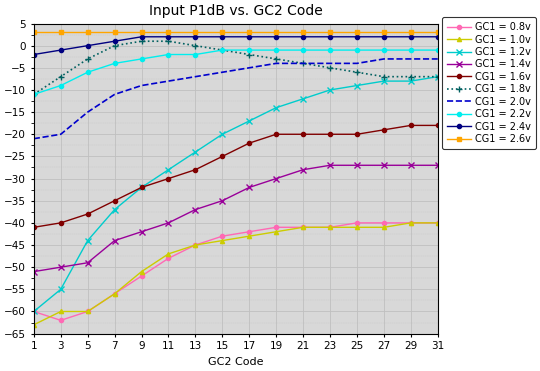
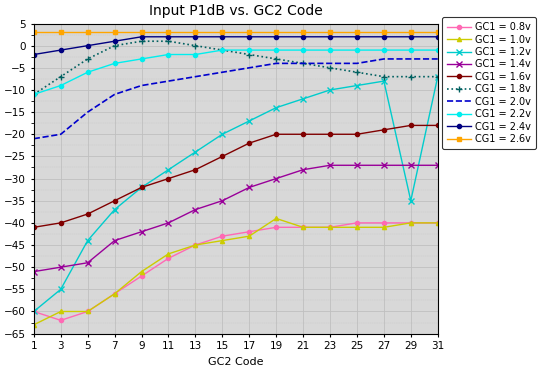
GC1 = 1.0v/19: -42 -> -39
GC1 = 1.2v/29: -8 -> -35
